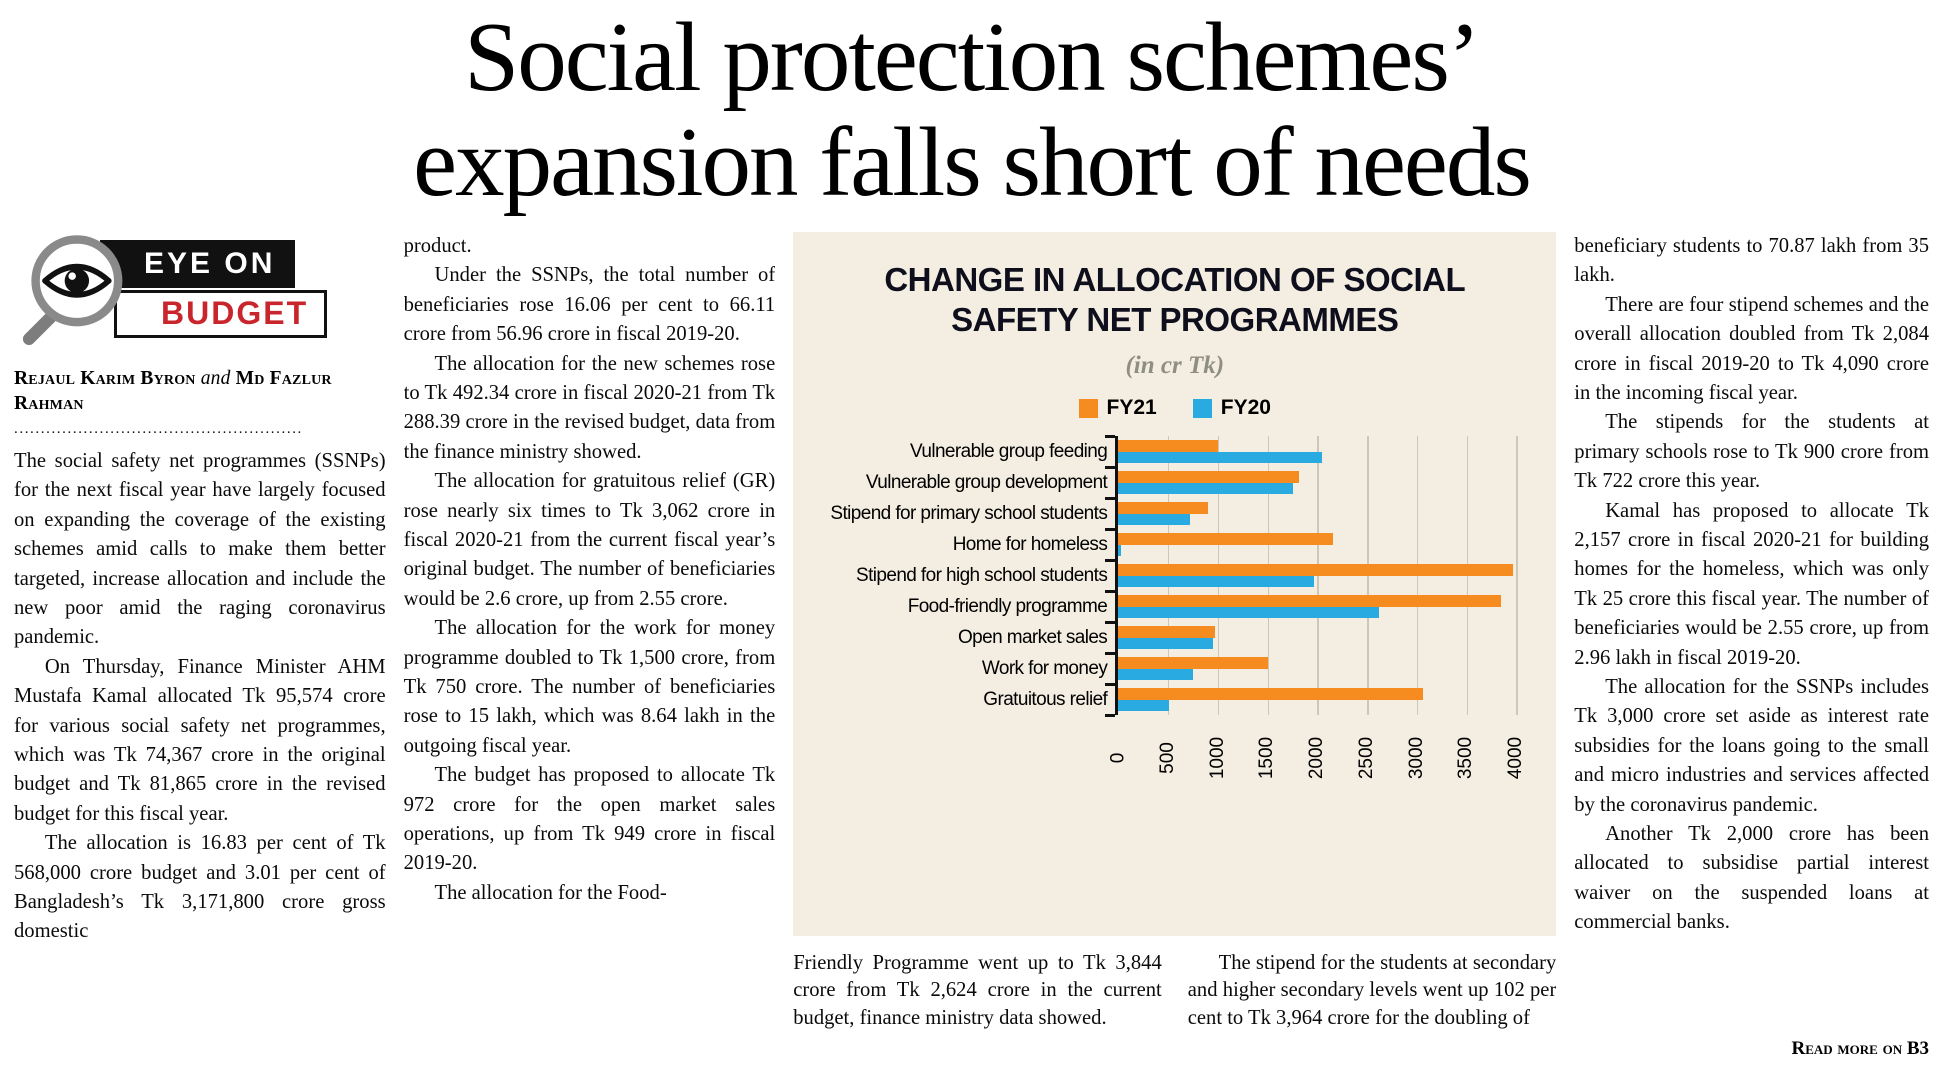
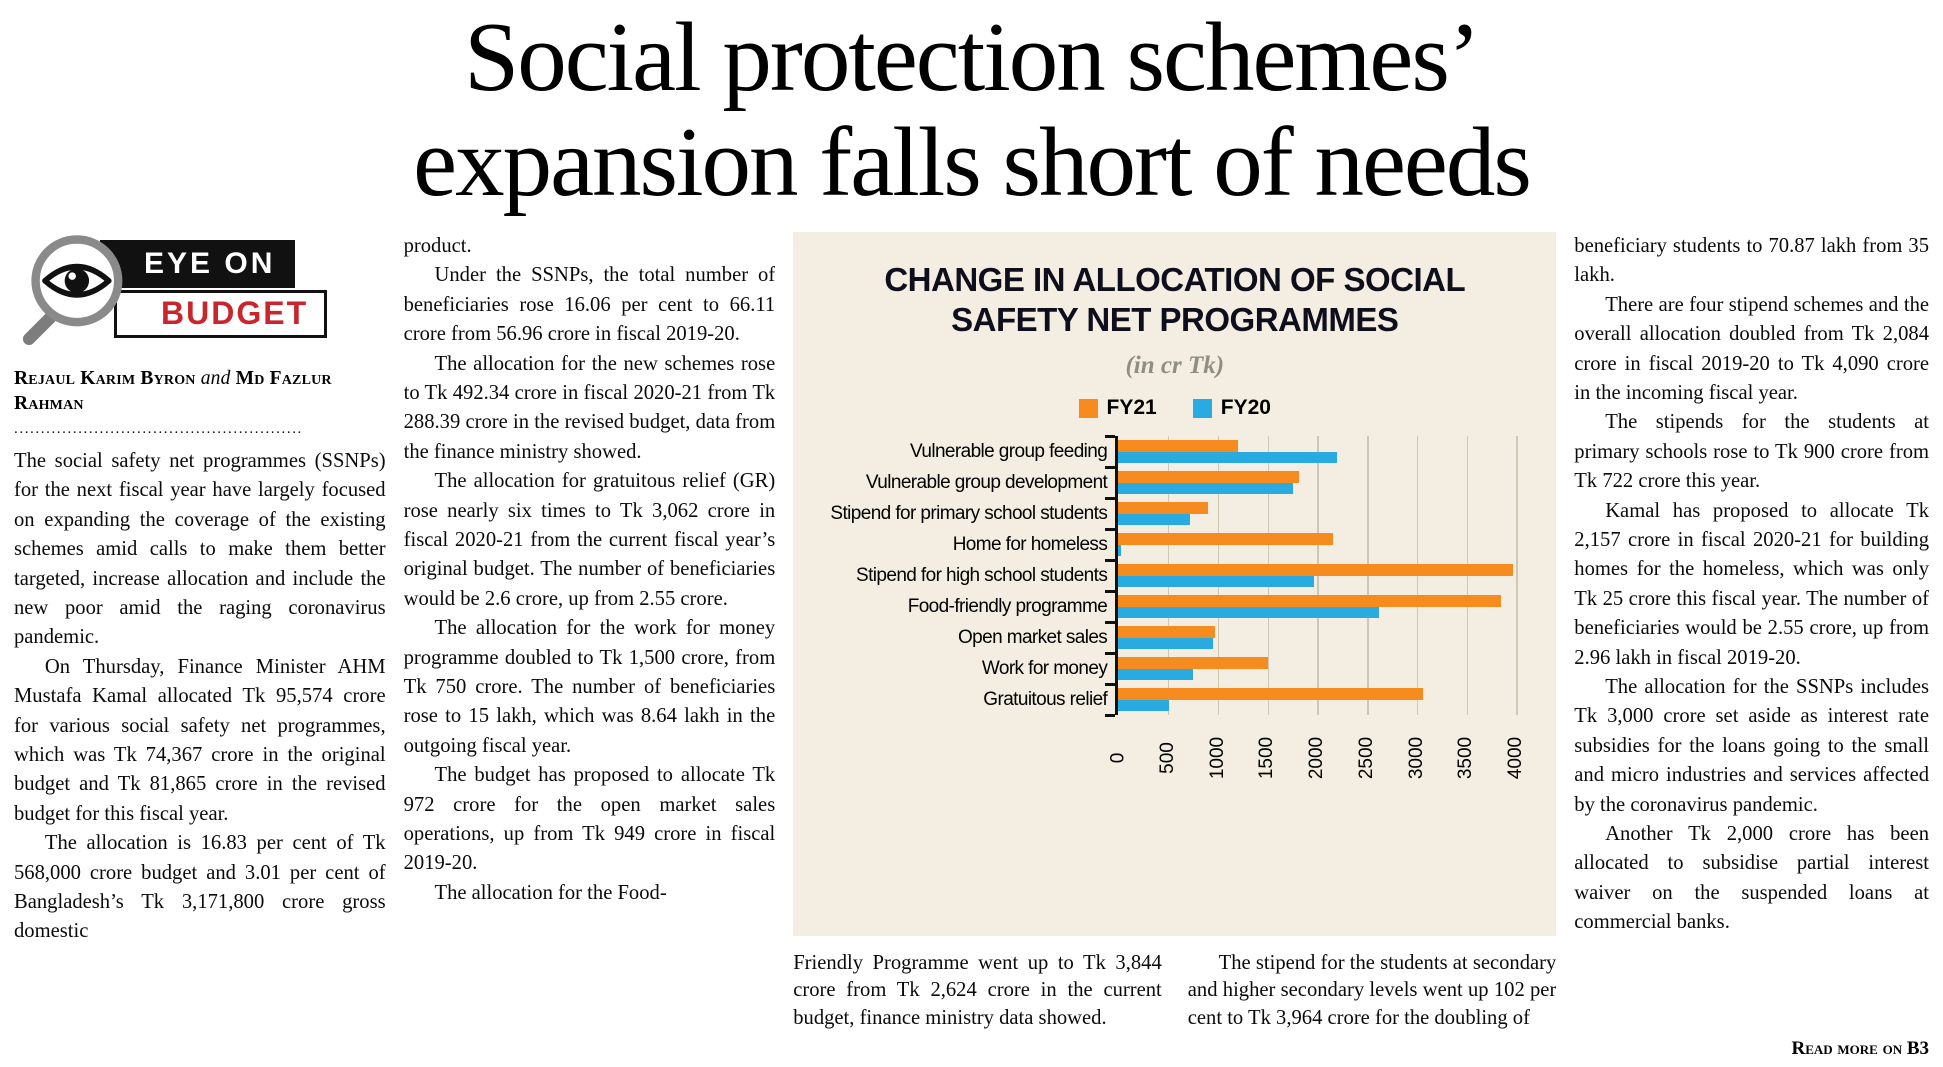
FY21/Vulnerable group feeding: 1000 -> 1200
FY20/Vulnerable group feeding: 2000 -> 2200
